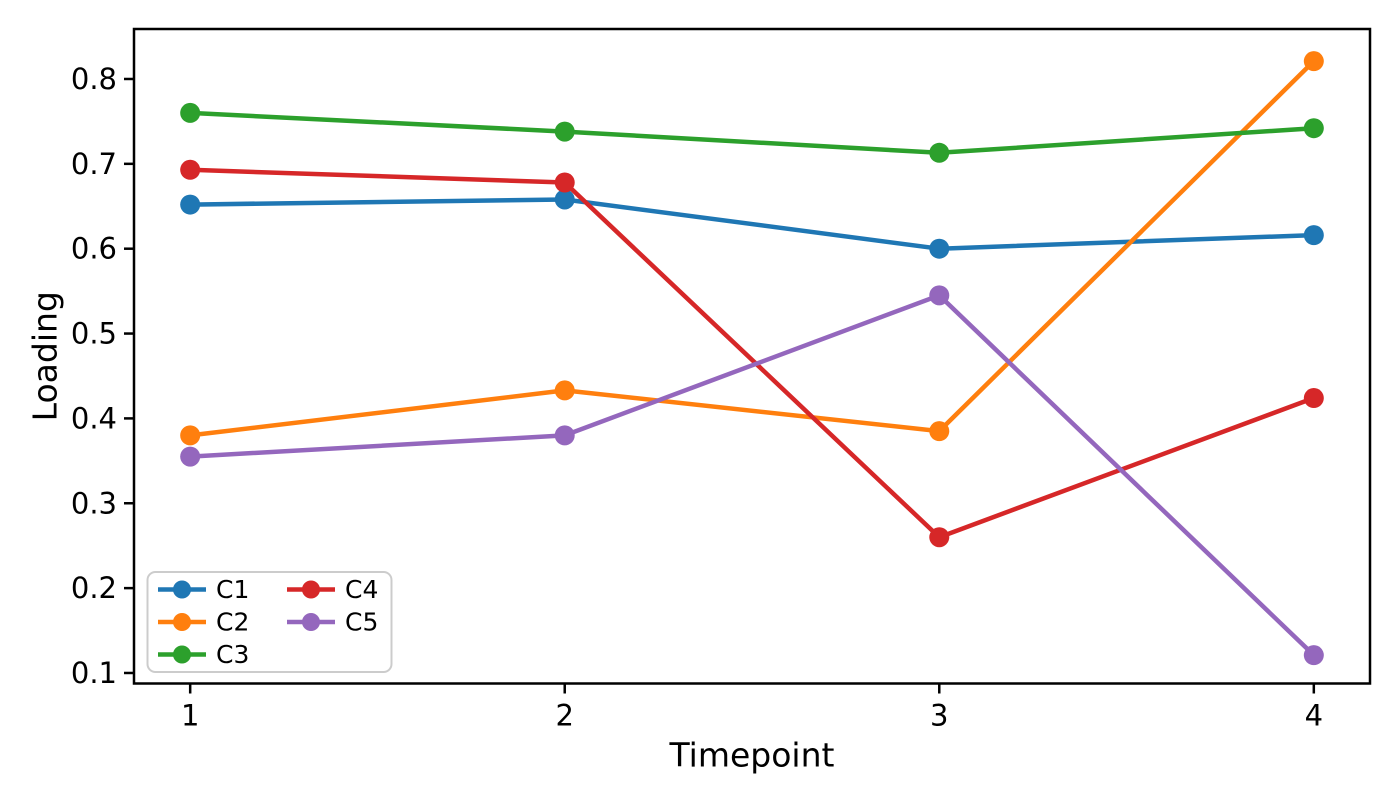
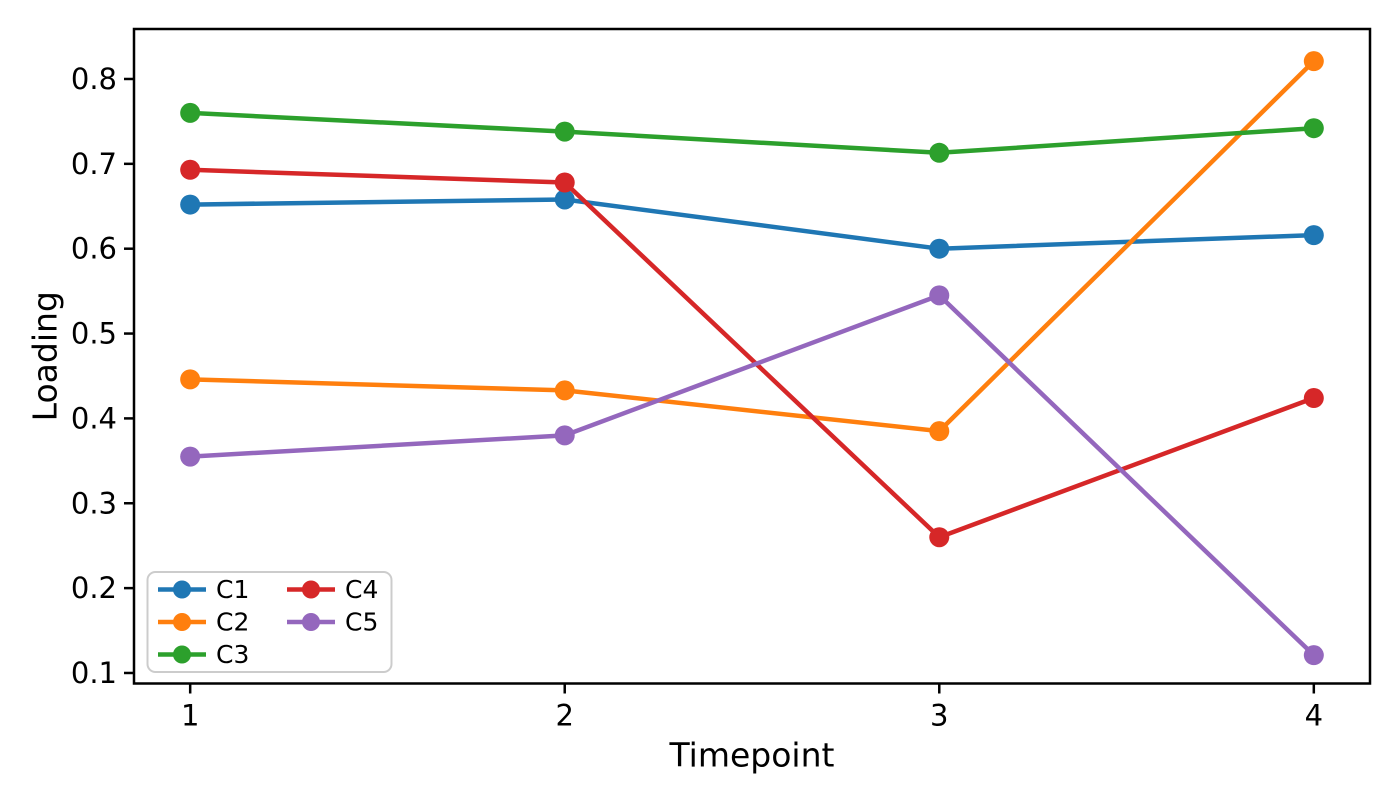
C2/1: 0.38 -> 0.45
